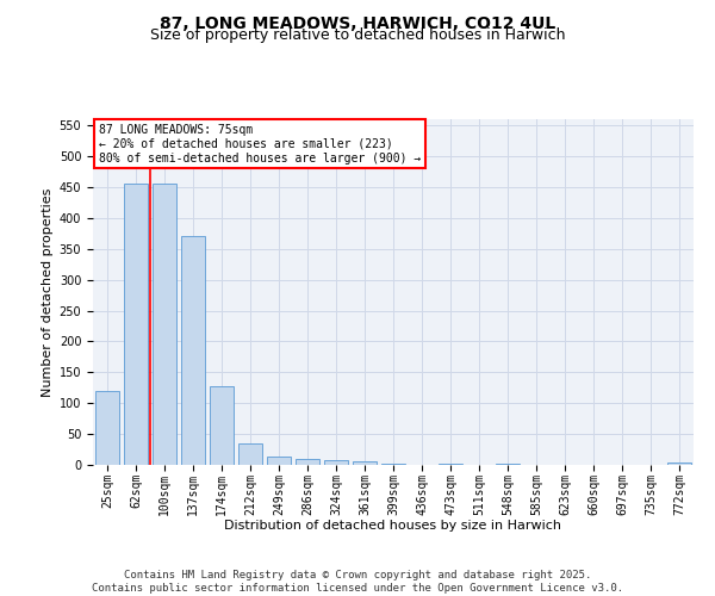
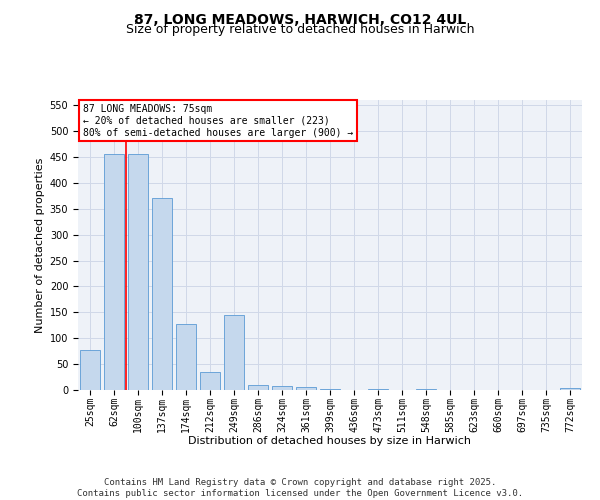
25sqm: 120 -> 78
249sqm: 13 -> 144
